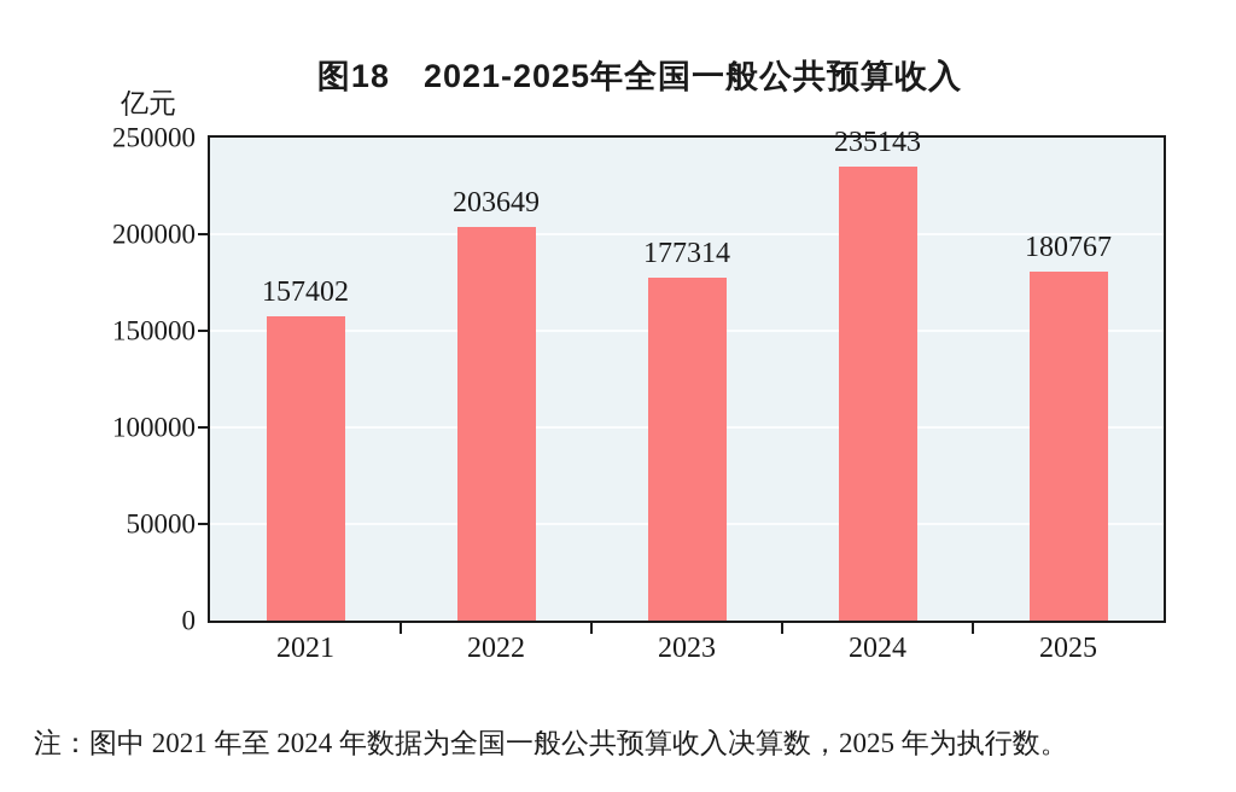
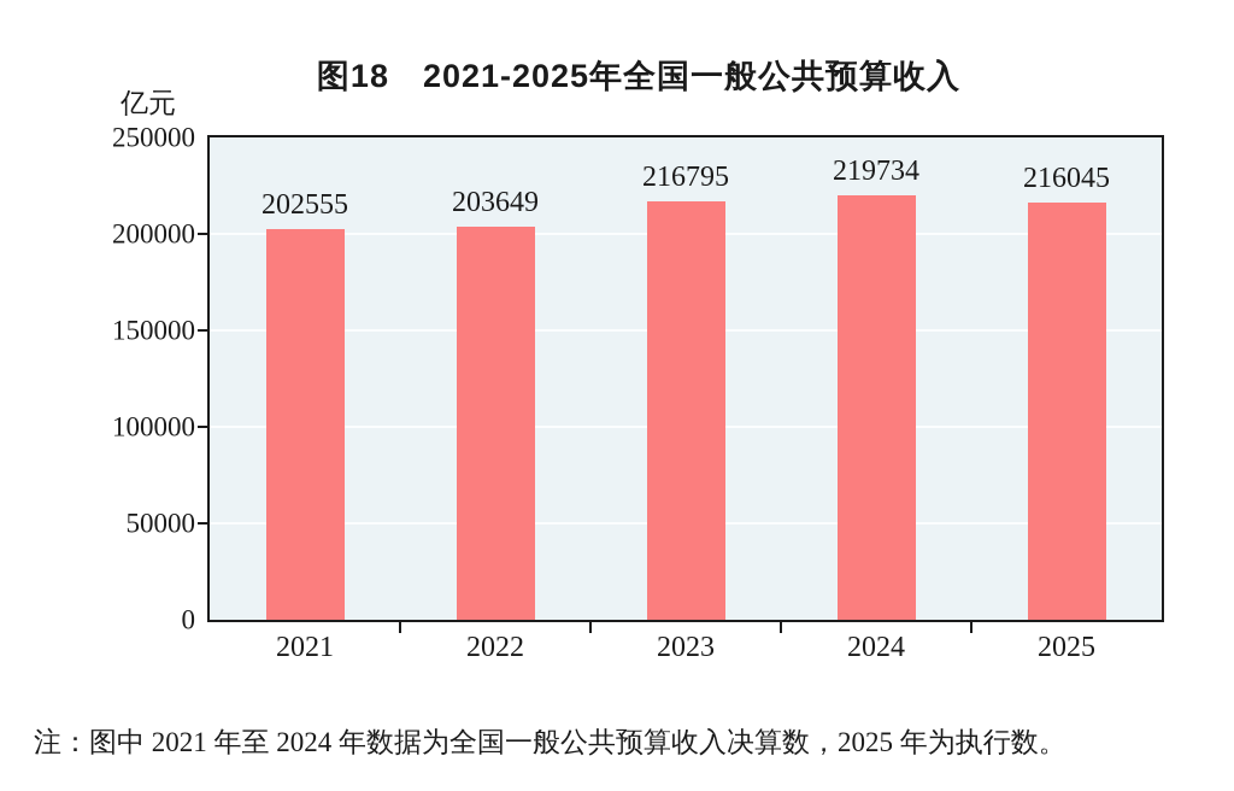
2021: 157402 -> 202555
2023: 177314 -> 216795
2024: 235143 -> 219734
2025: 180767 -> 216045
